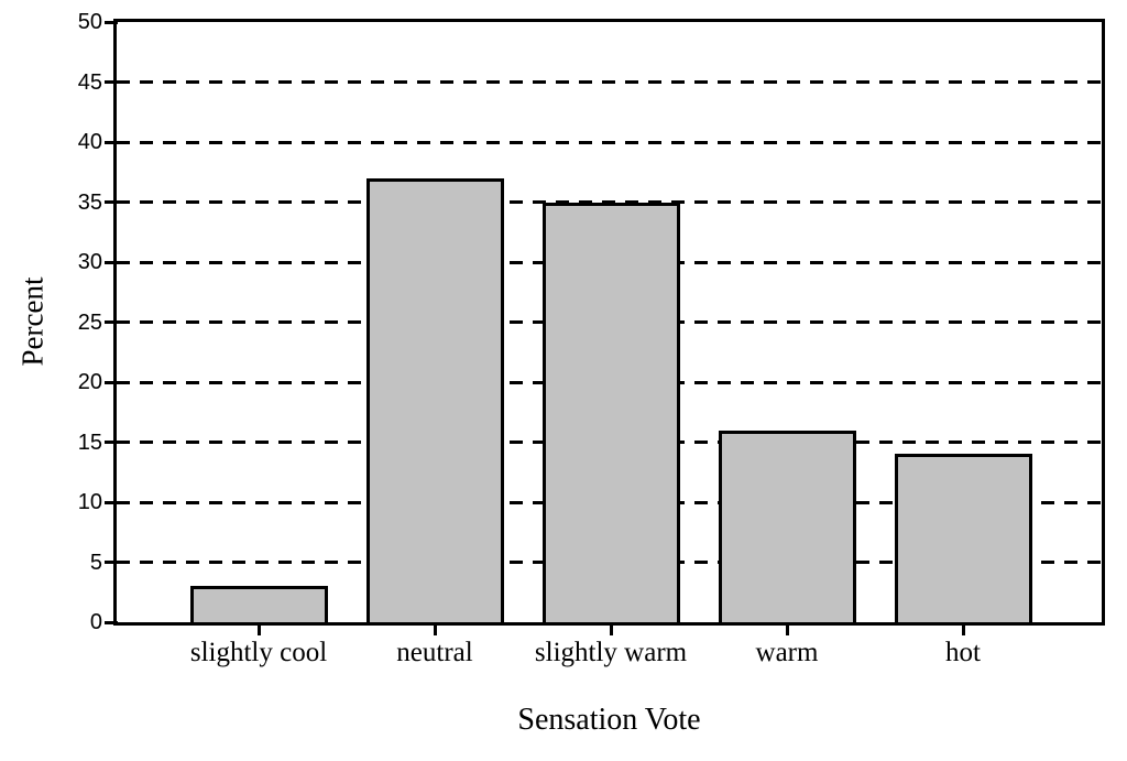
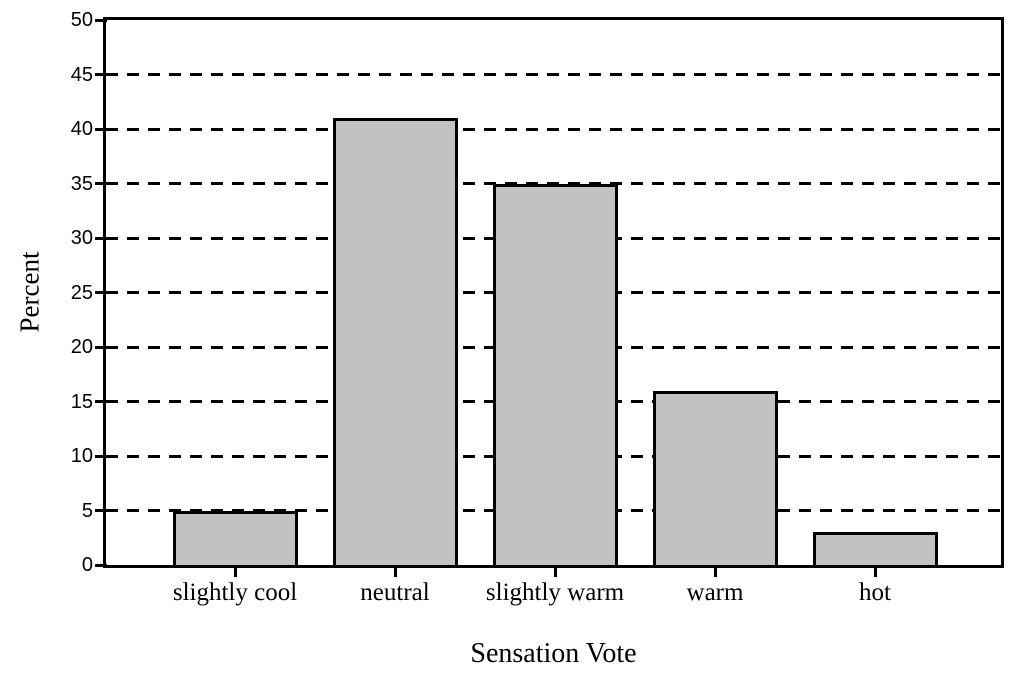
slightly cool: 3 -> 5
neutral: 37 -> 41
hot: 14 -> 3
